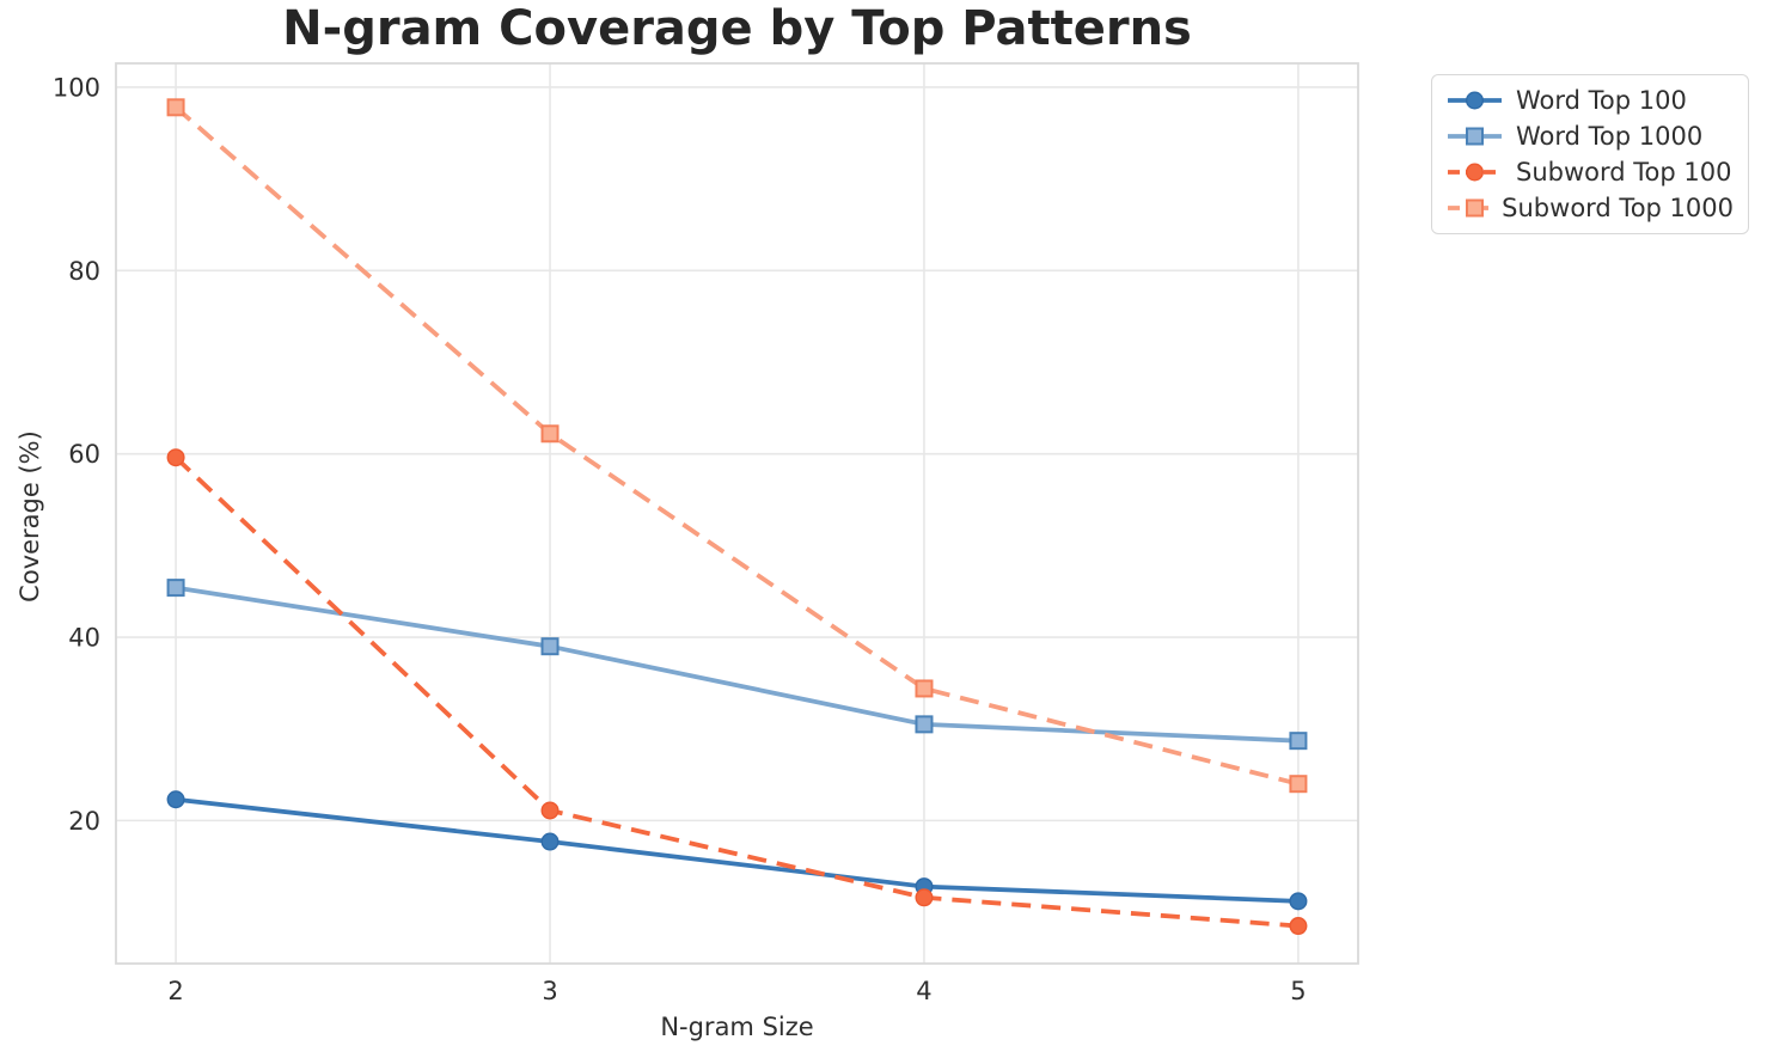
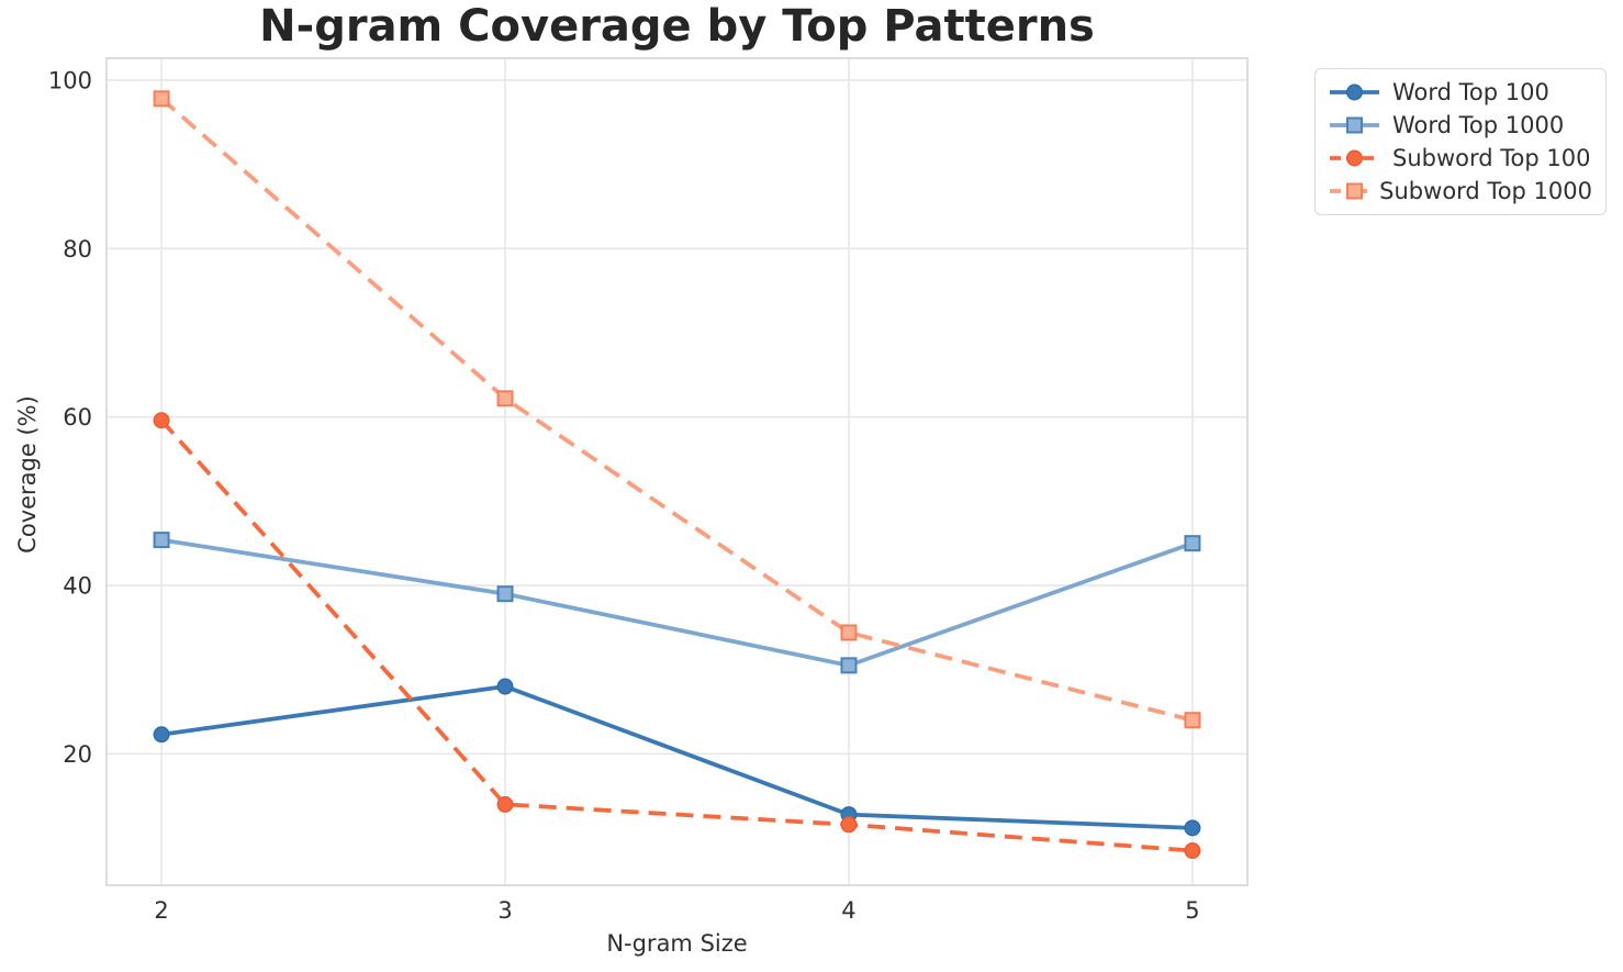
Word Top 100/3: 18 -> 28
Subword Top 100/3: 21 -> 14
Word Top 1000/5: 29 -> 45
